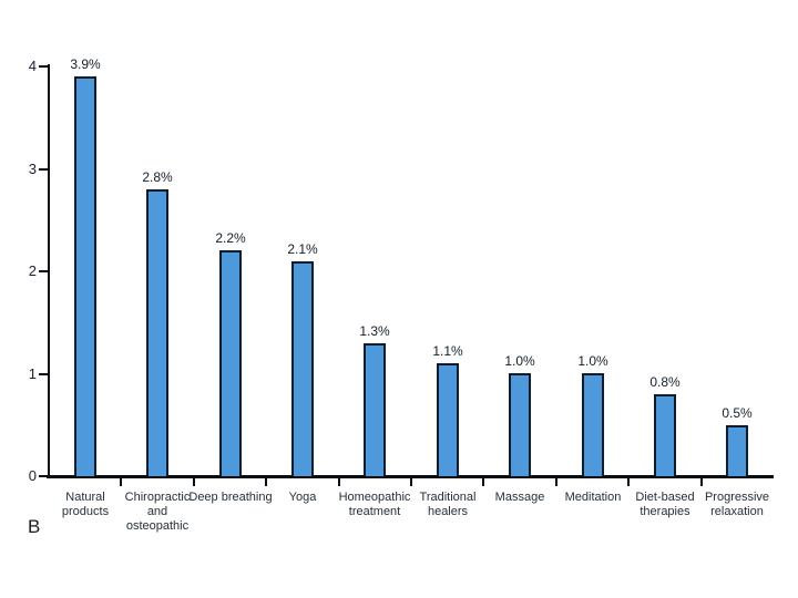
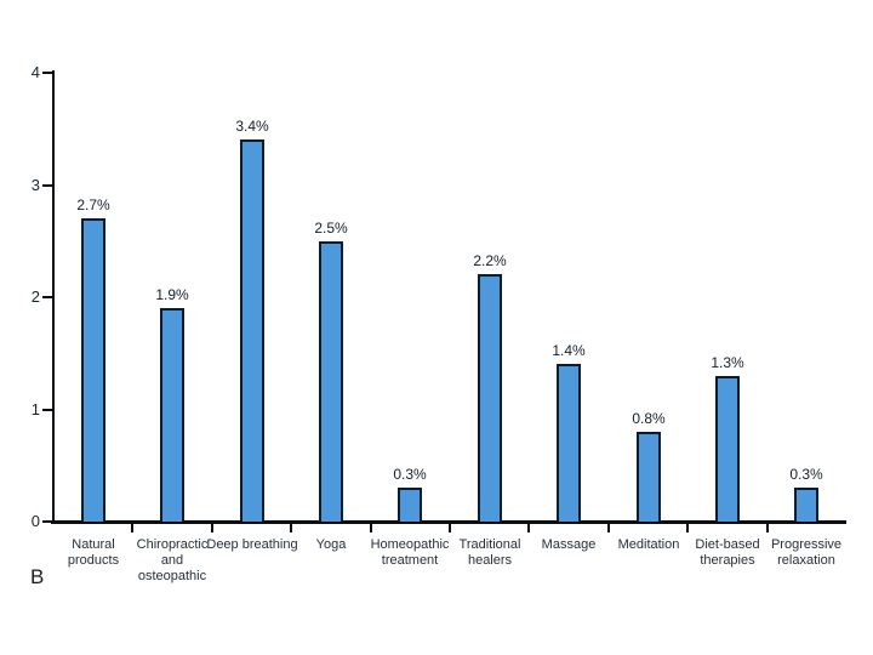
Natural products: 3.9% -> 2.7%
Chiropractic and osteopathic: 2.8% -> 1.9%
Deep breathing: 2.2% -> 3.4%
Yoga: 2.1% -> 2.5%
Homeopathic treatment: 1.3% -> 0.3%
Traditional healers: 1.1% -> 2.2%
Massage: 1.0% -> 1.4%
Meditation: 1.0% -> 0.8%
Diet-based therapies: 0.8% -> 1.3%
Progressive relaxation: 0.5% -> 0.3%
